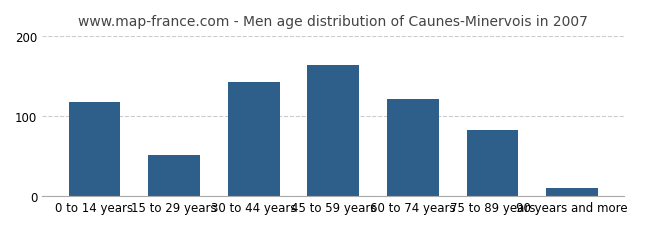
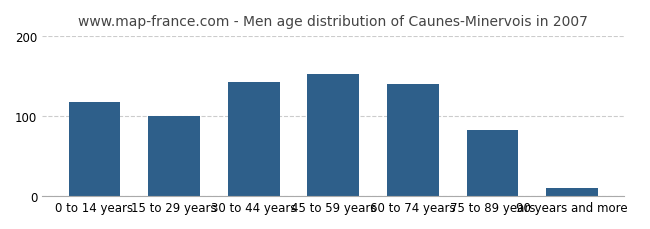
15 to 29 years: 52 -> 100
45 to 59 years: 164 -> 153
60 to 74 years: 122 -> 140
